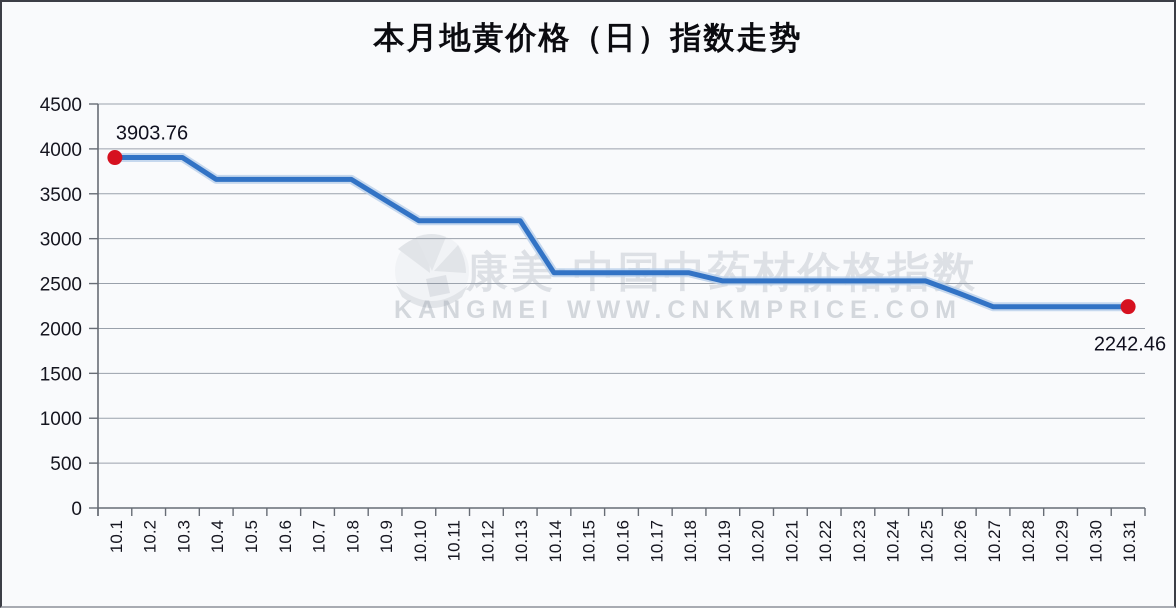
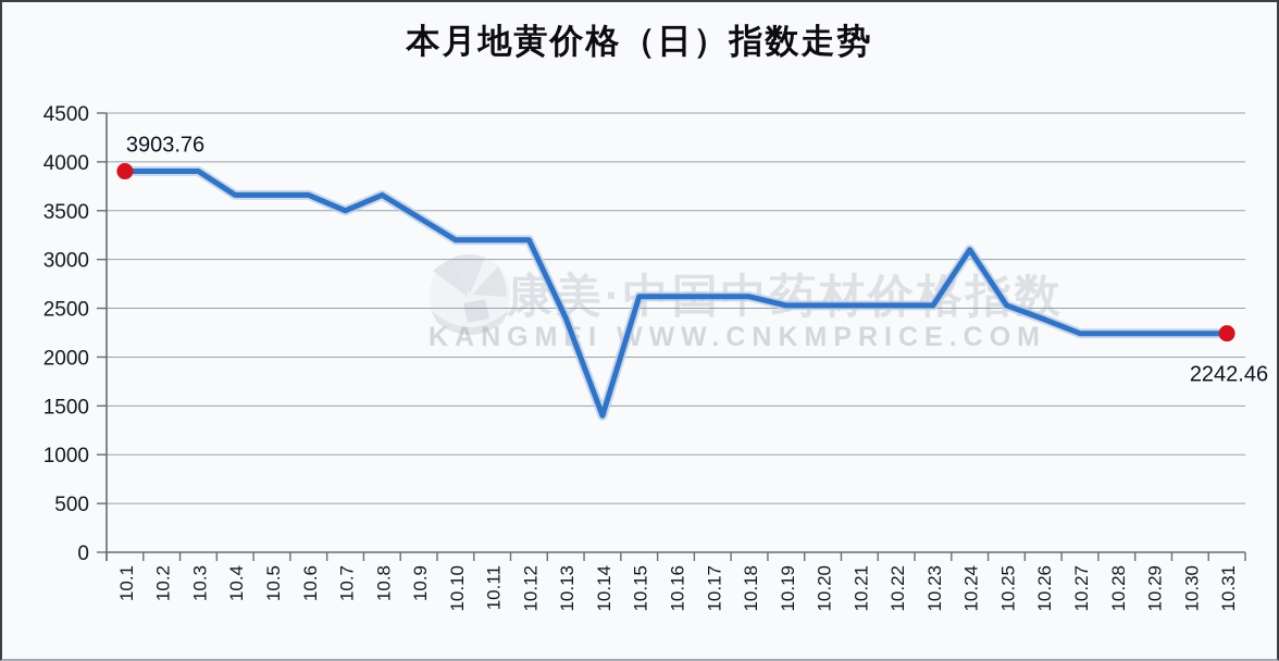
10.7: 3700 -> 3500
10.13: 3200 -> 2400
10.14: 2600 -> 1400
10.24: 2500 -> 3100
